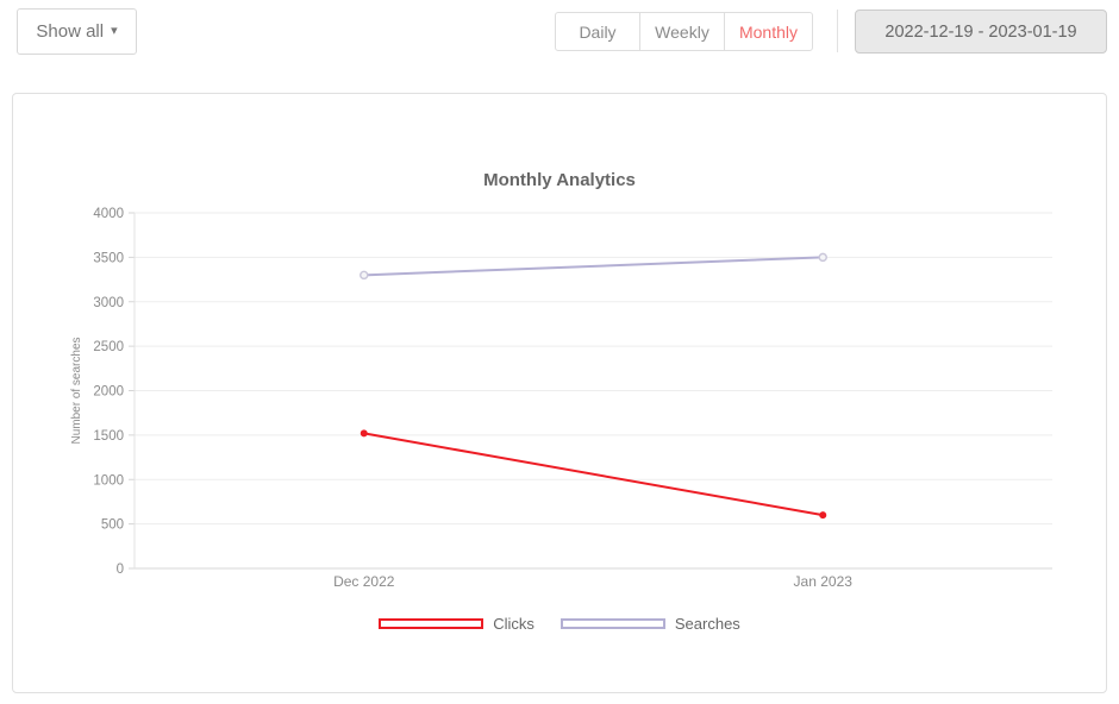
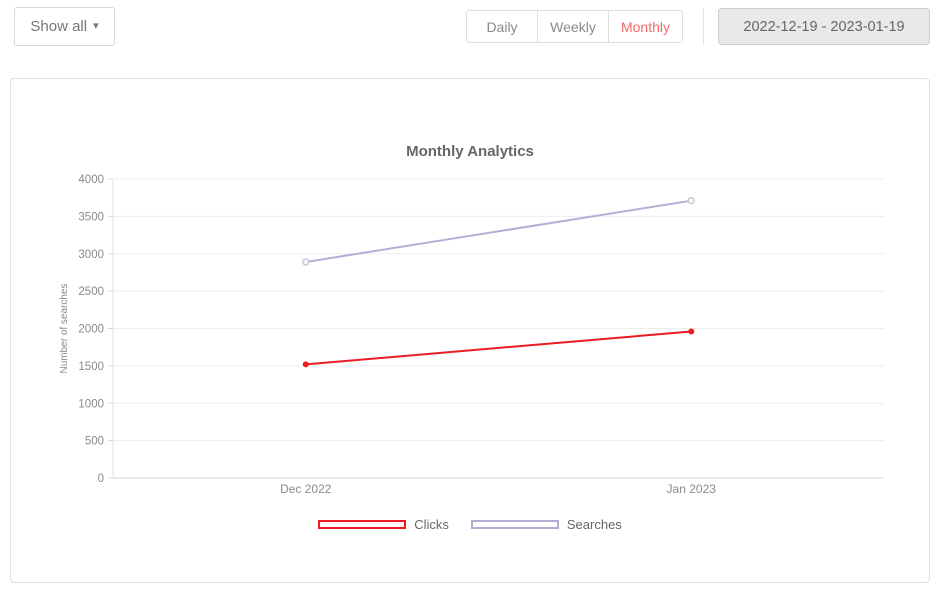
Searches/Dec 2022: 3300 -> 2900
Clicks/Jan 2023: 600 -> 2000
Searches/Jan 2023: 3500 -> 3700
